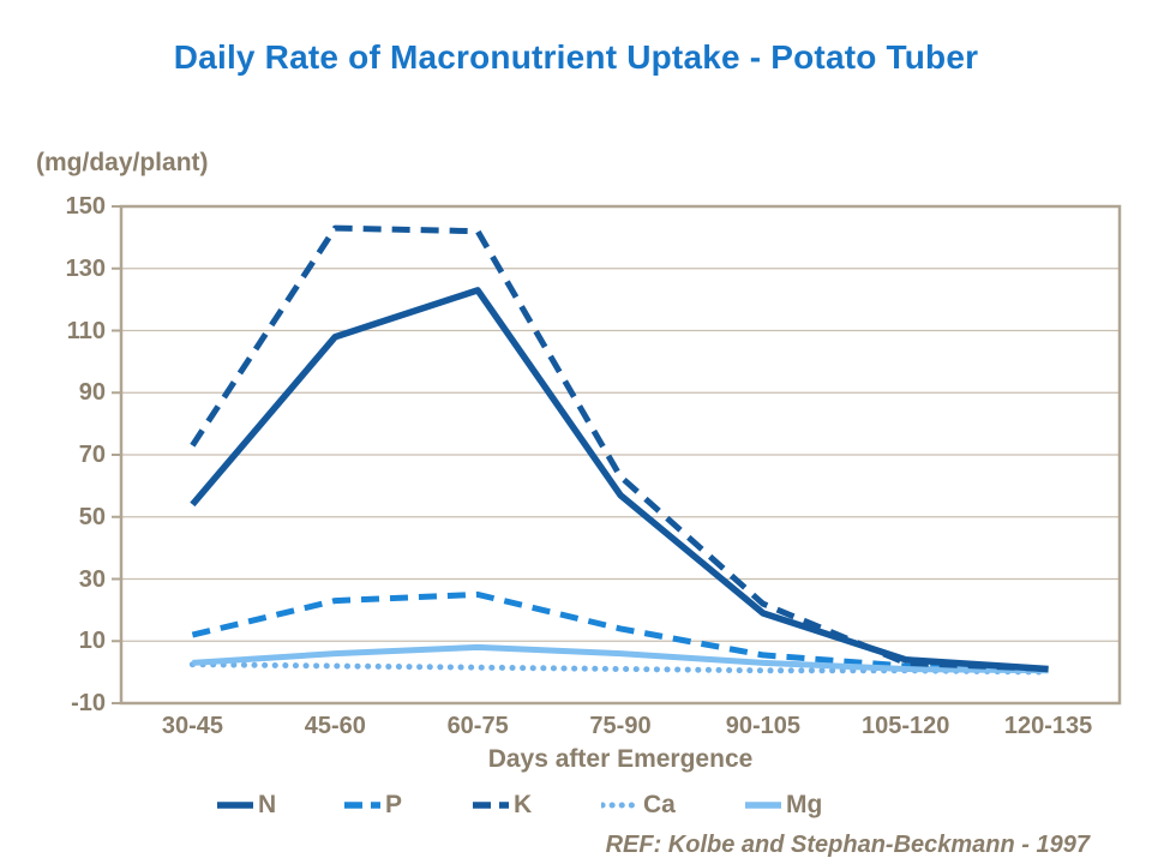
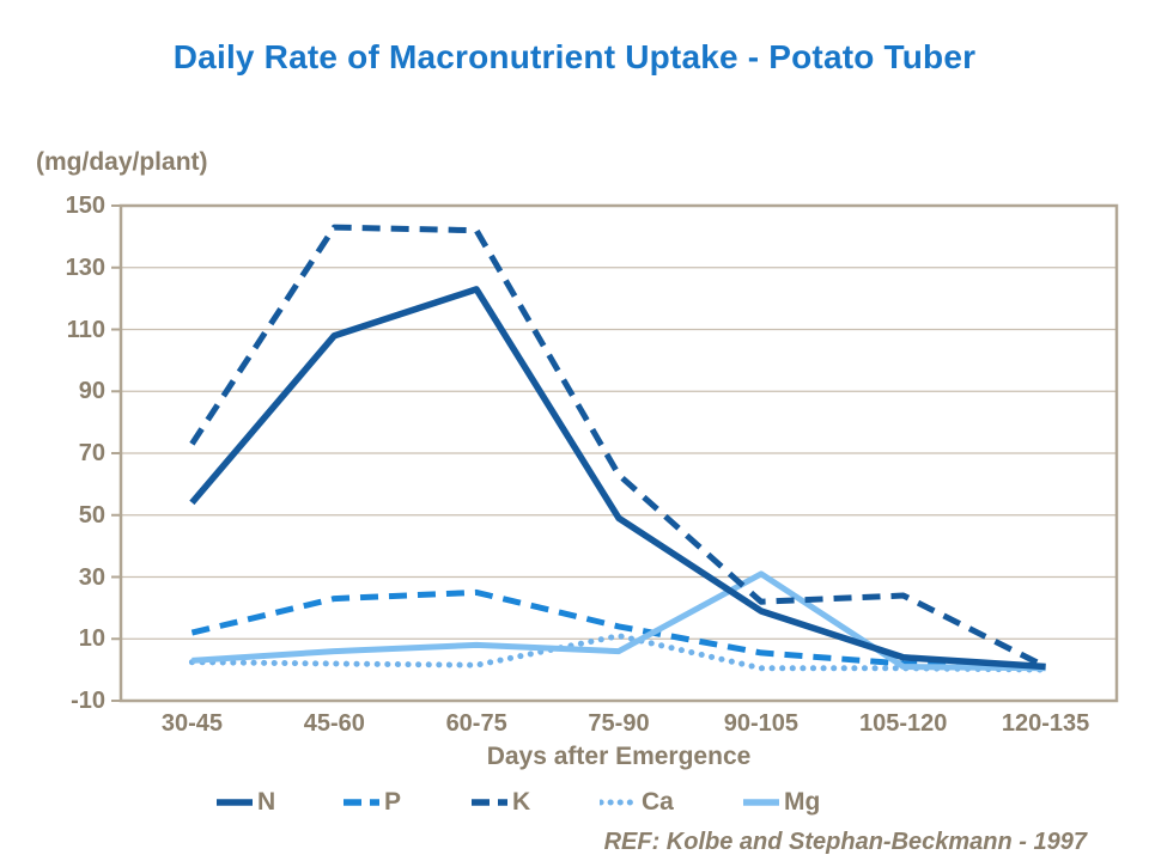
N/75-90: 57 -> 49
Ca/75-90: 1 -> 11
Mg/90-105: 3 -> 31
K/105-120: 3 -> 24
